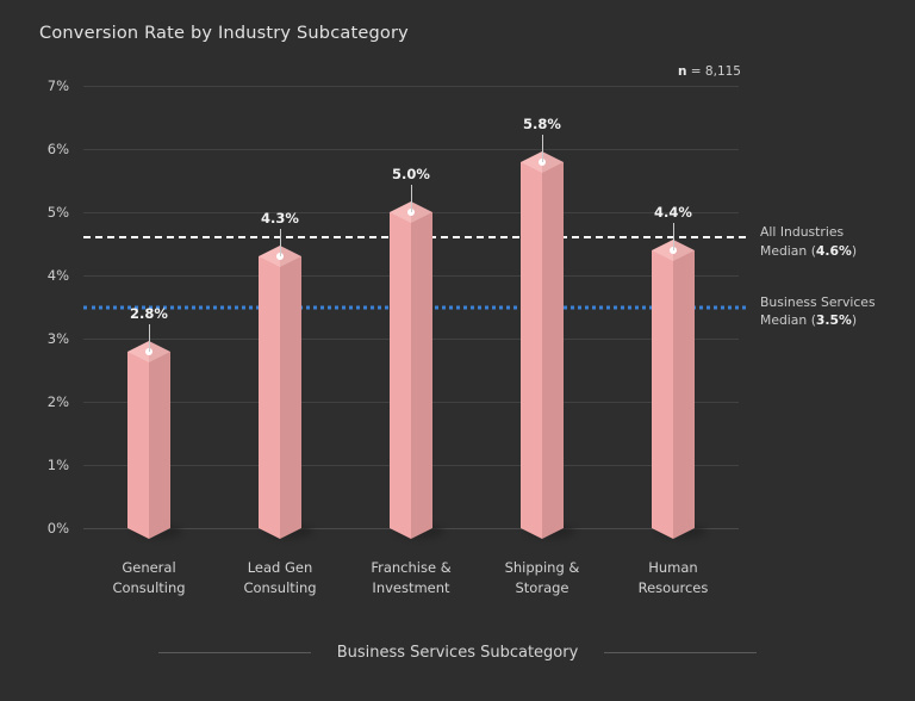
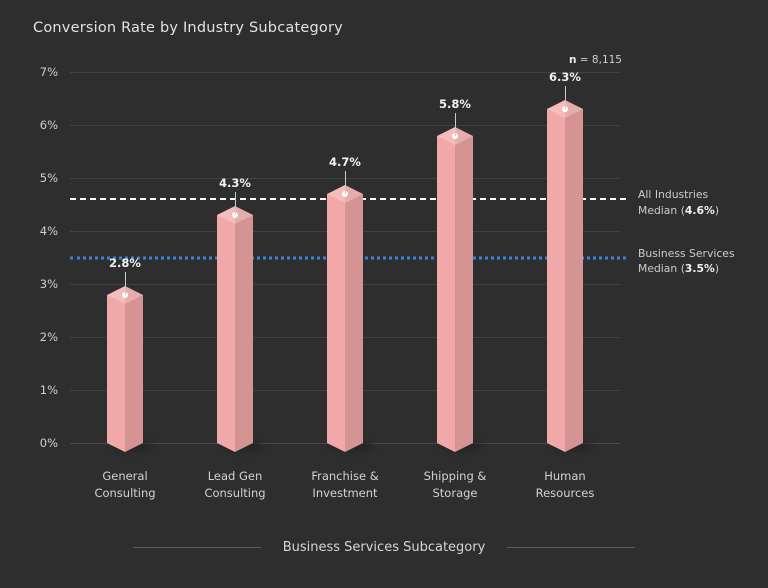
Franchise & Investment: 5.0% -> 4.7%
Human Resources: 4.4% -> 6.3%
